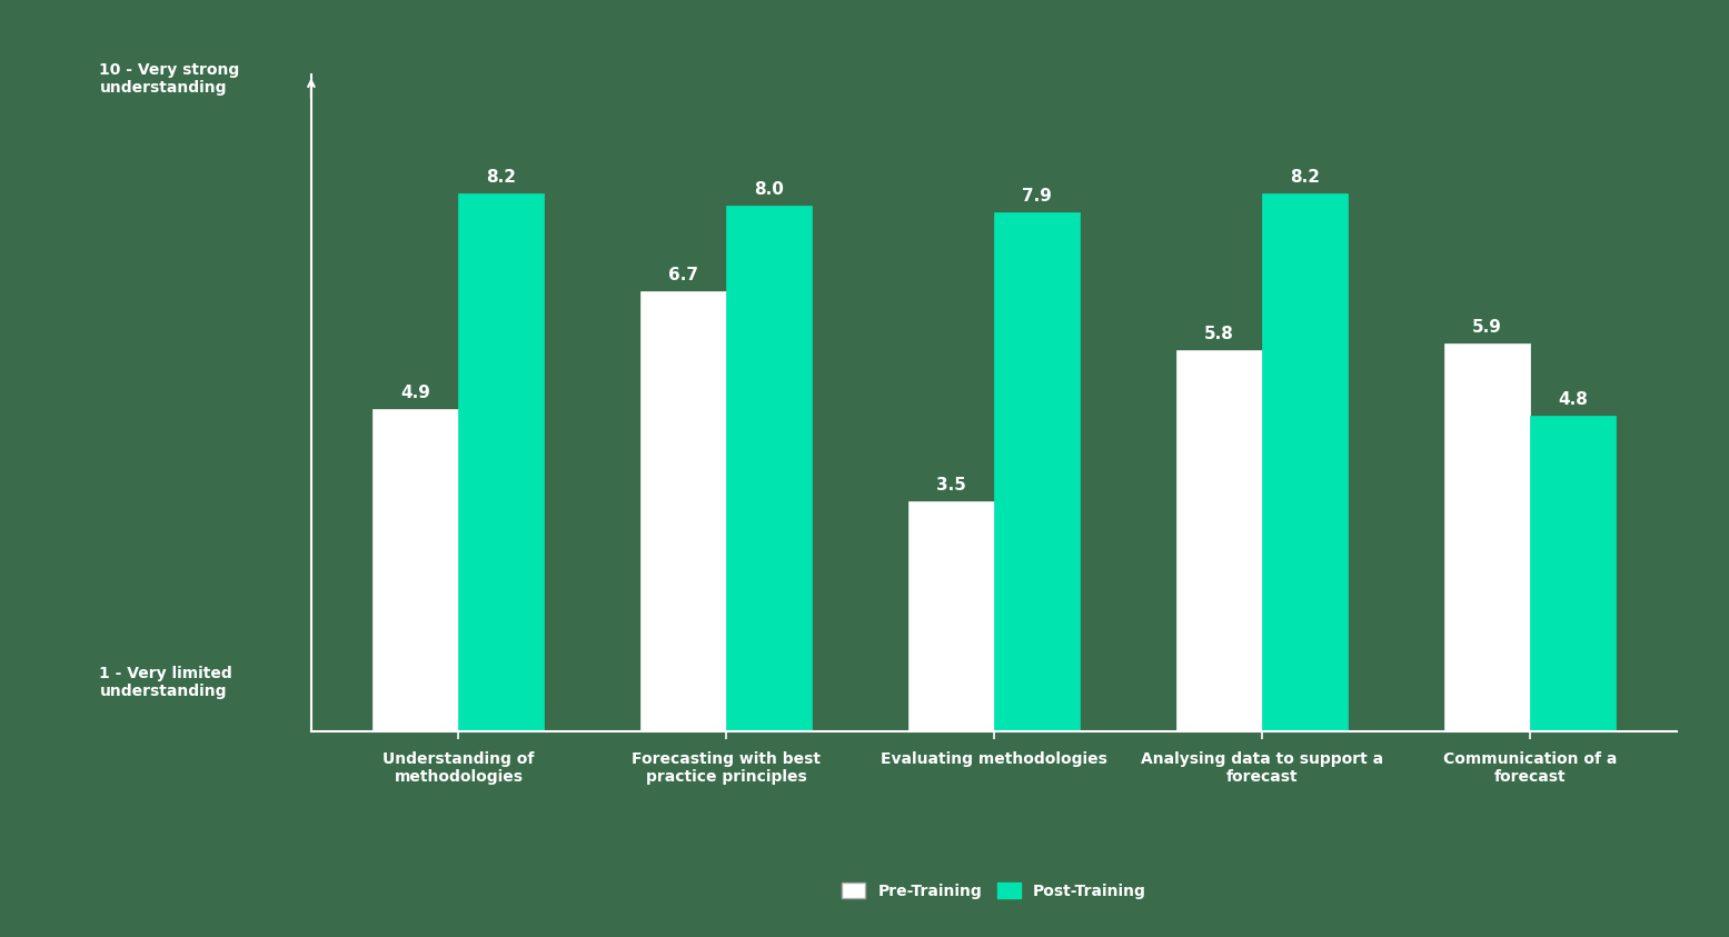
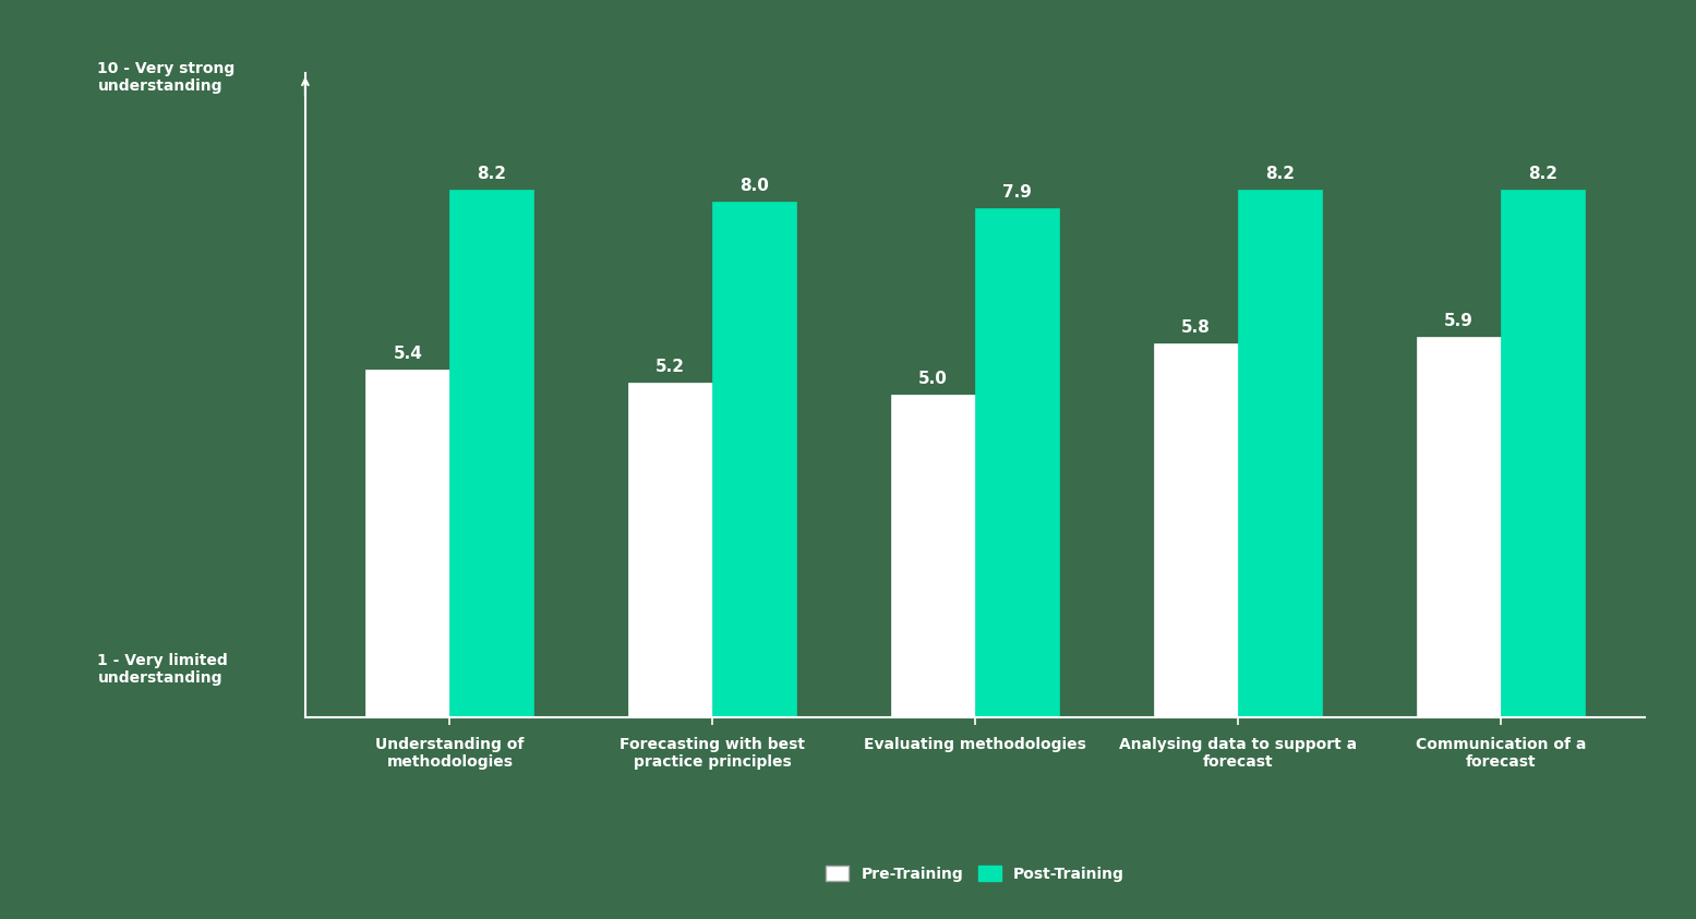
Pre-Training/Understanding of methodologies: 4.9 -> 5.4
Pre-Training/Forecasting with best practice principles: 6.7 -> 5.2
Pre-Training/Evaluating methodologies: 3.5 -> 5.0
Post-Training/Communication of a forecast: 4.8 -> 8.2
